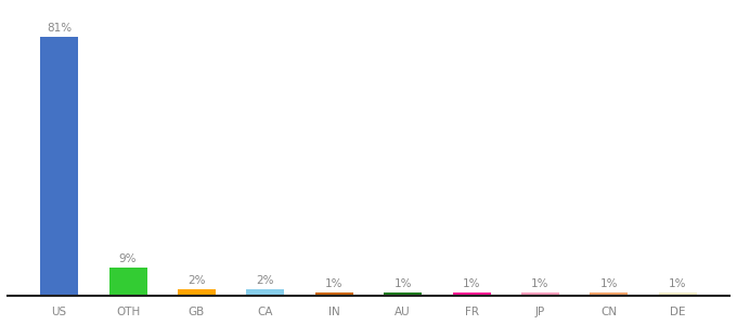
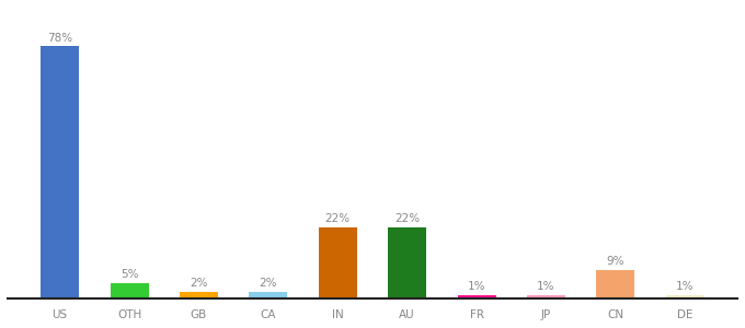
US: 81% -> 78%
OTH: 9% -> 5%
IN: 1% -> 22%
AU: 1% -> 22%
CN: 1% -> 9%
